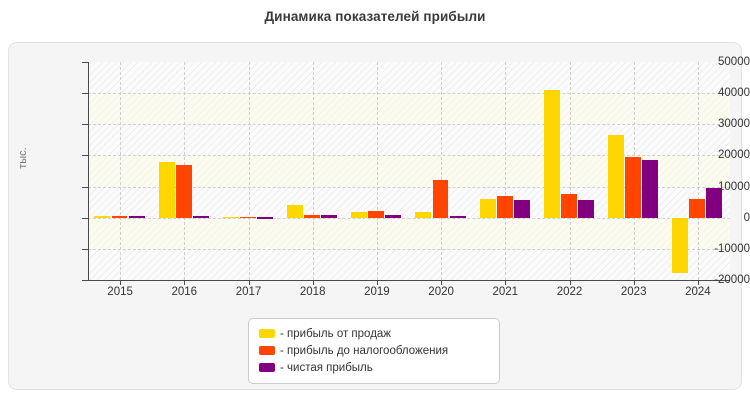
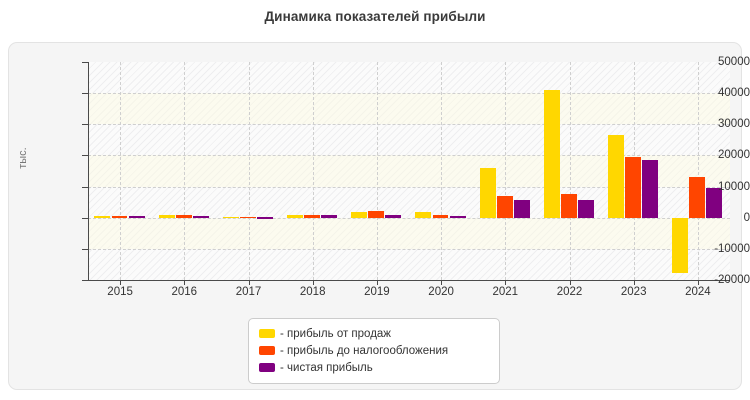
- прибыль от продаж/2016: 18000 -> 1000
- прибыль до налогообложения/2016: 17000 -> 1000
- прибыль от продаж/2018: 4000 -> 1000
- прибыль до налогообложения/2020: 12000 -> 1000
- прибыль от продаж/2021: 6000 -> 16000
- прибыль до налогообложения/2024: 6000 -> 13000
